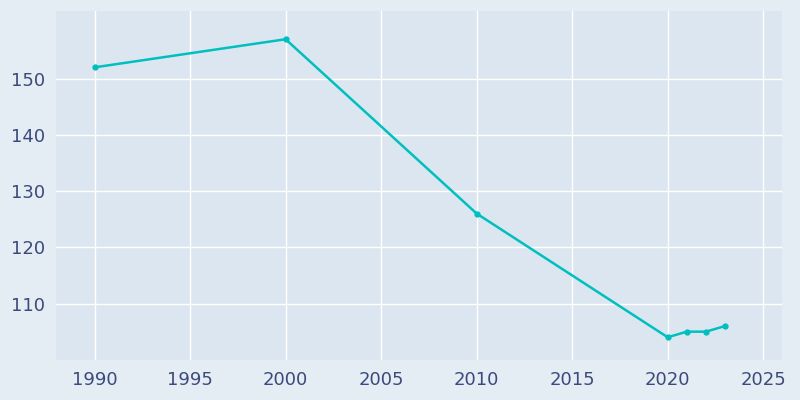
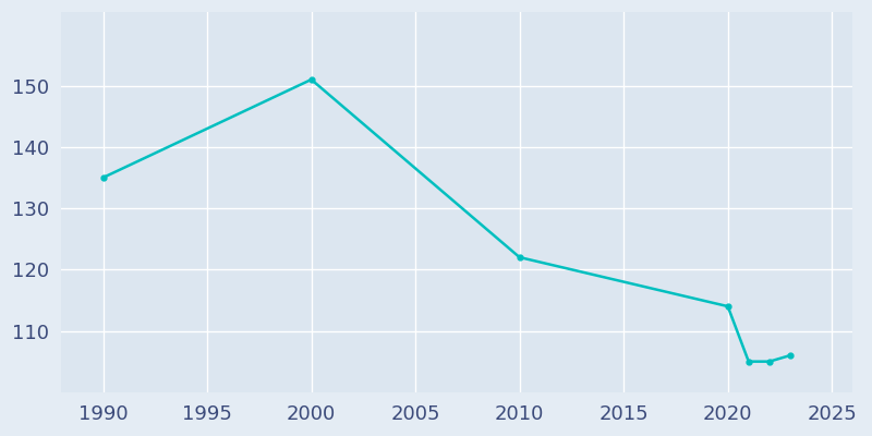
1990: 152 -> 135
2000: 157 -> 151
2010: 126 -> 122
2020: 104 -> 114
